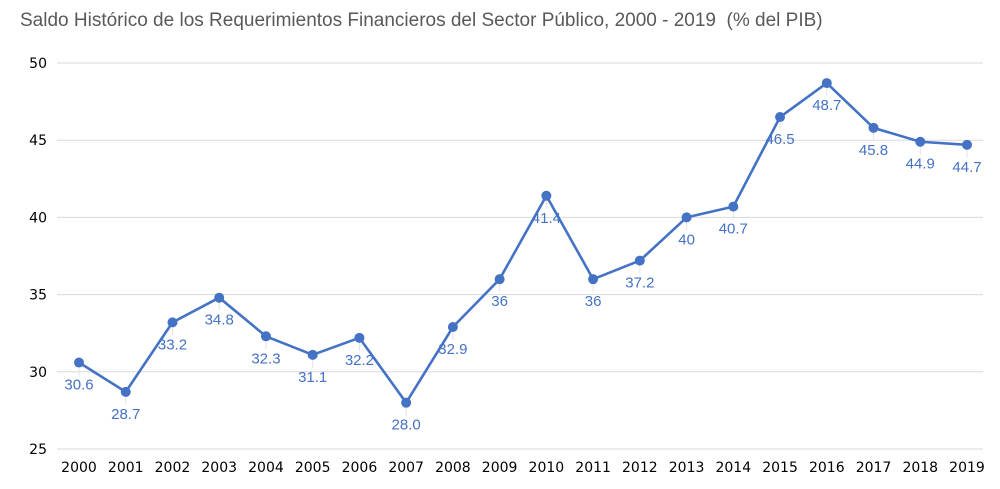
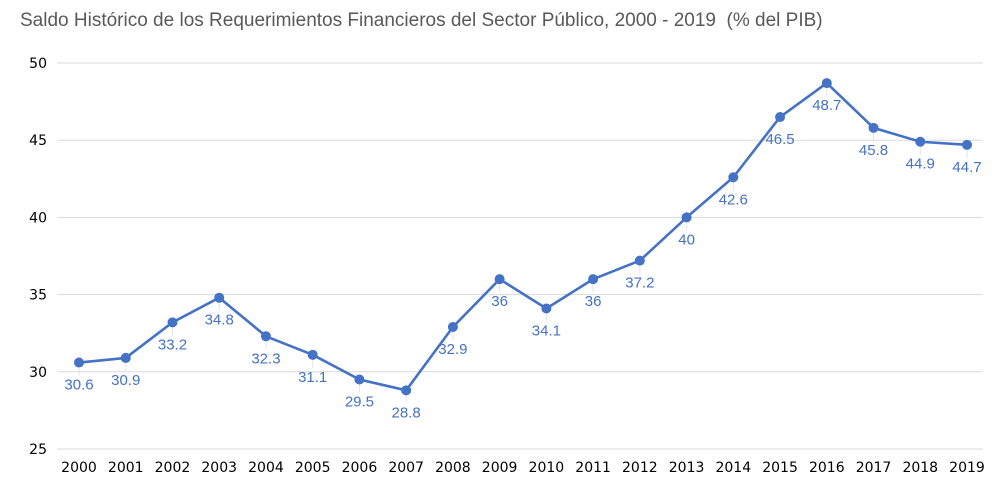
2001: 28.7 -> 30.9
2006: 32.2 -> 29.5
2007: 28.0 -> 28.8
2010: 41.4 -> 34.1
2014: 40.7 -> 42.6
